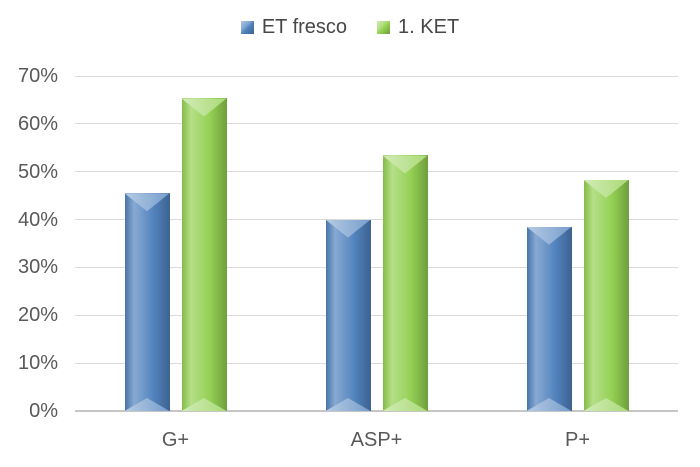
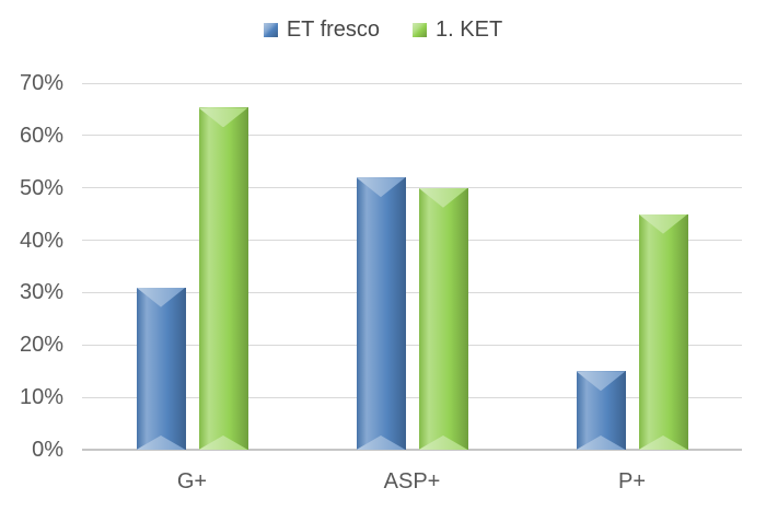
ET fresco/G+: 46% -> 31%
ET fresco/ASP+: 40% -> 52%
1. KET/ASP+: 53% -> 50%
ET fresco/P+: 38% -> 15%
1. KET/P+: 48% -> 45%
